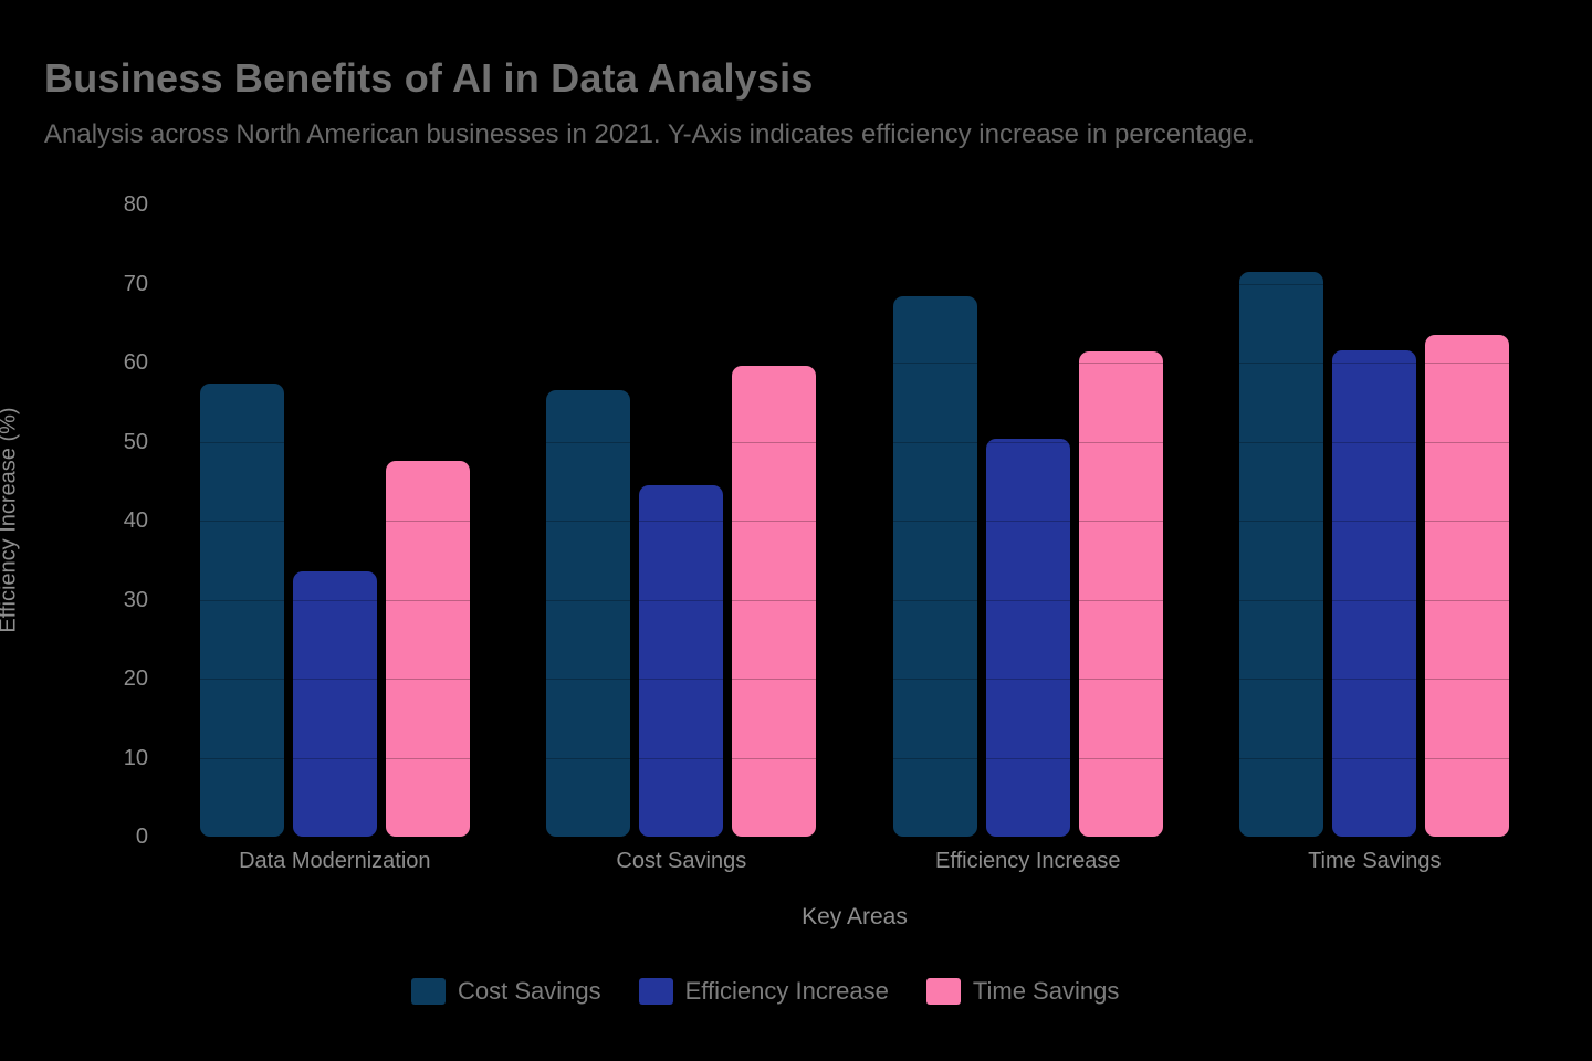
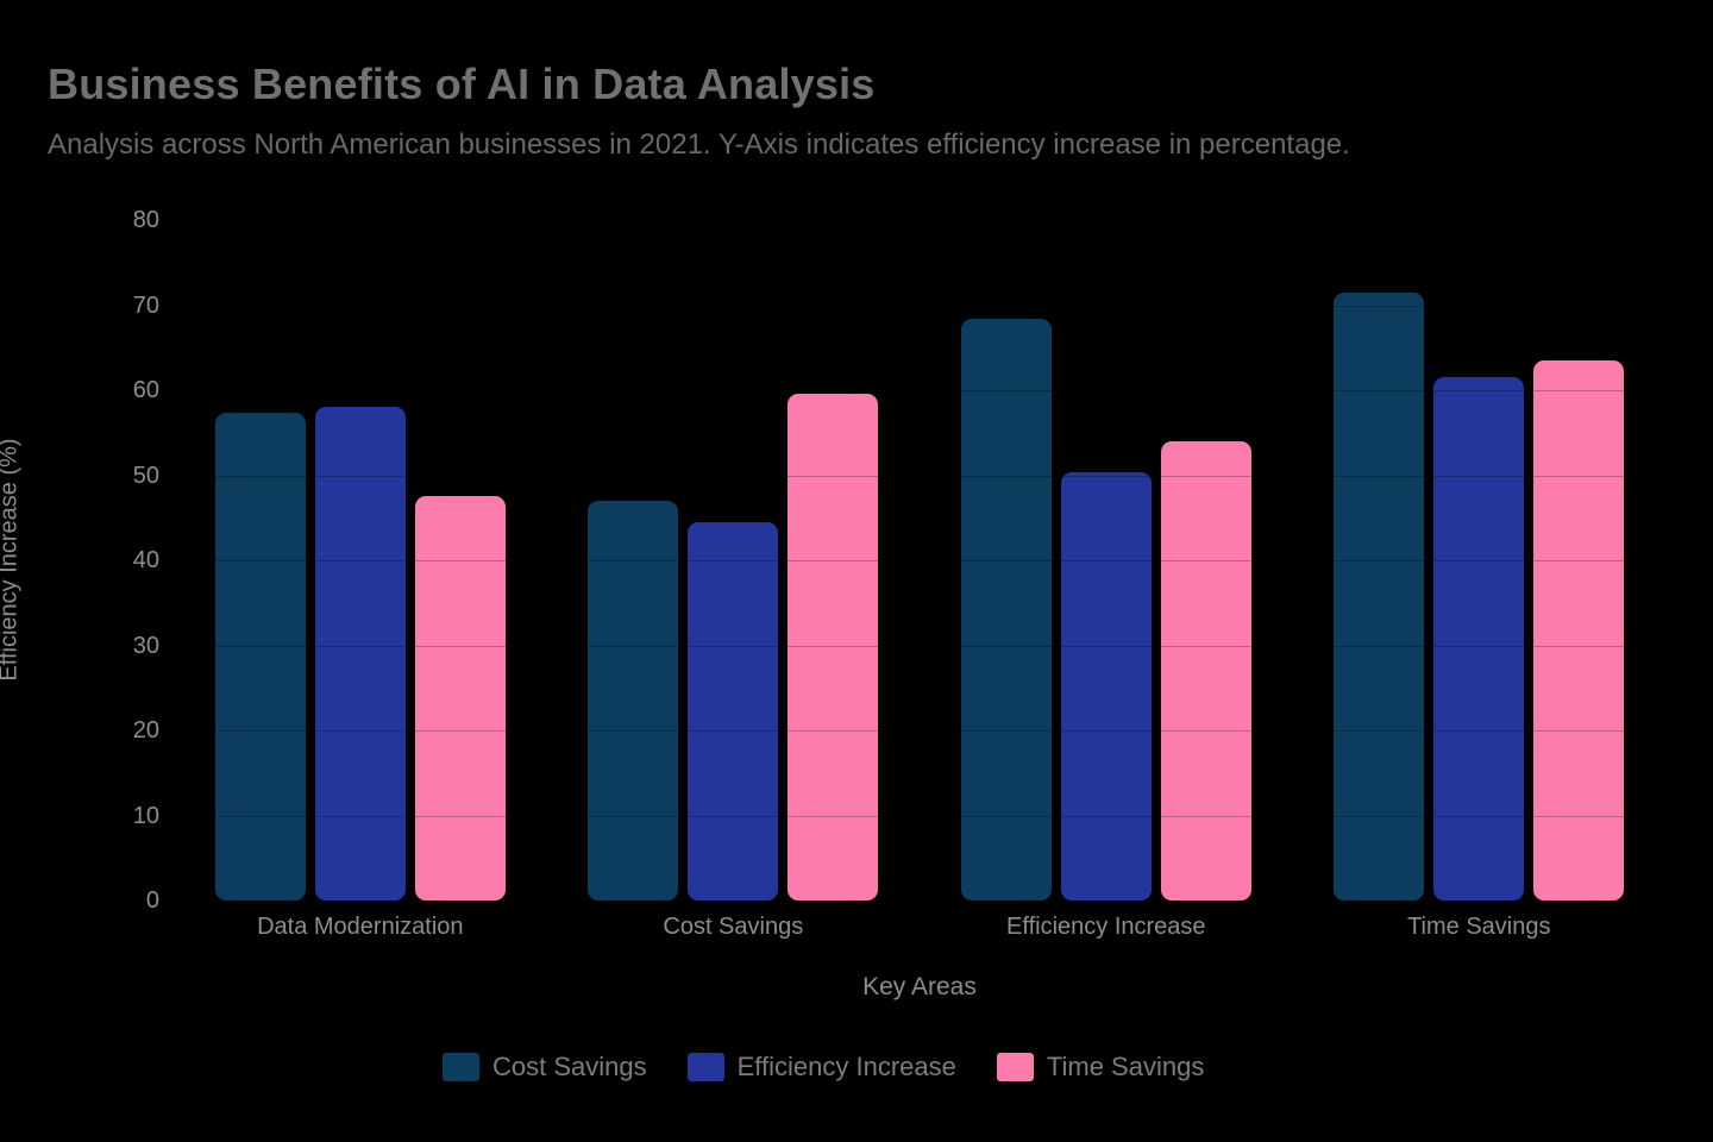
Efficiency Increase/Data Modernization: 34 -> 58
Cost Savings/Cost Savings: 56 -> 47
Time Savings/Efficiency Increase: 61 -> 54
